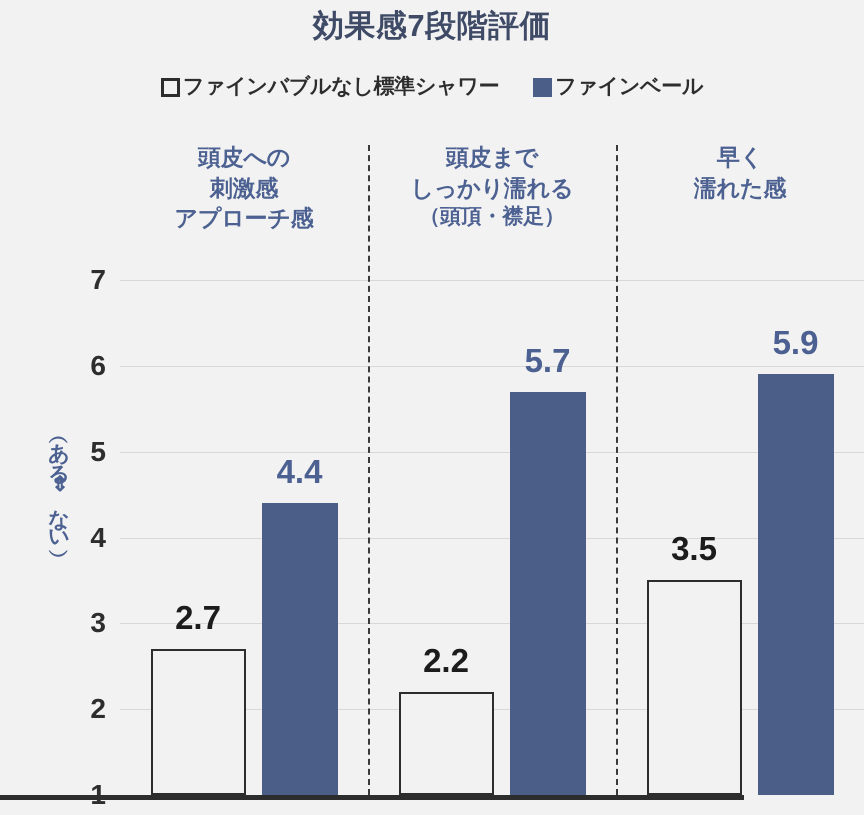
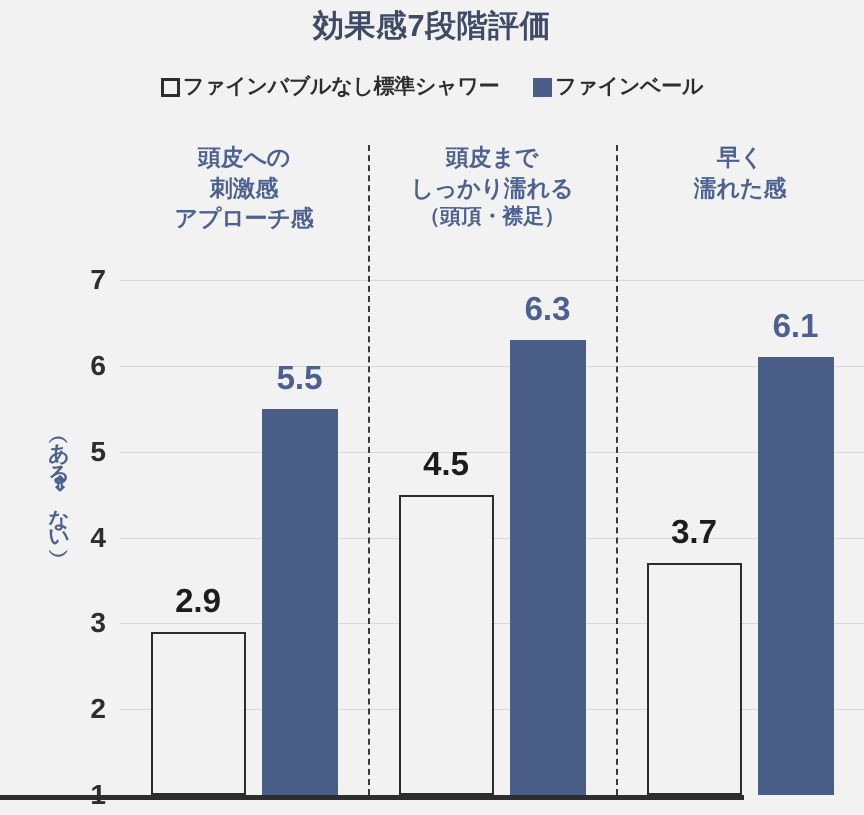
ファインバブルなし標準シャワー/頭皮への刺激感アプローチ感: 2.7 -> 2.9
ファインベール/頭皮への刺激感アプローチ感: 4.4 -> 5.5
ファインバブルなし標準シャワー/頭皮までしっかり濡れる（頭頂・襟足）: 2.2 -> 4.5
ファインベール/頭皮までしっかり濡れる（頭頂・襟足）: 5.7 -> 6.3
ファインバブルなし標準シャワー/早く濡れた感: 3.5 -> 3.7
ファインベール/早く濡れた感: 5.9 -> 6.1
